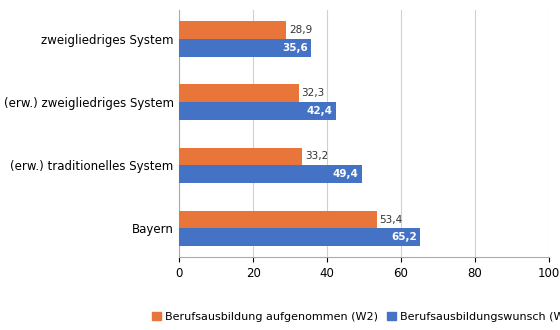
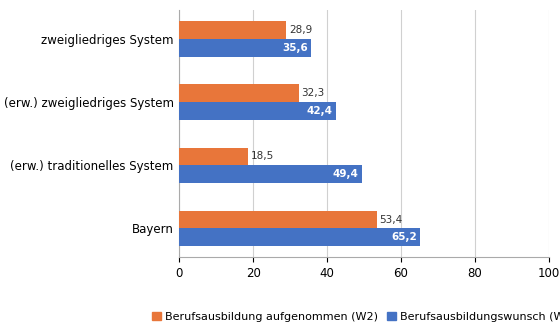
Berufsausbildung aufgenommen (W2)/(erw.) traditionelles System: 33,2 -> 18,5
